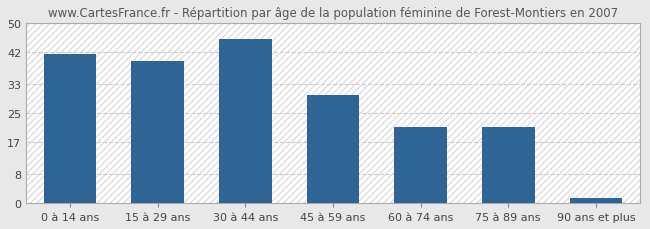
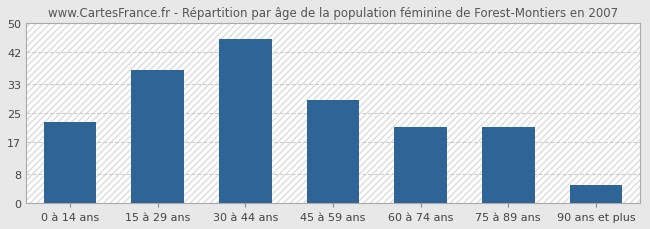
0 à 14 ans: 41.5 -> 22.5
15 à 29 ans: 39.5 -> 37.0
45 à 59 ans: 30.0 -> 28.5
90 ans et plus: 1.5 -> 5.0
